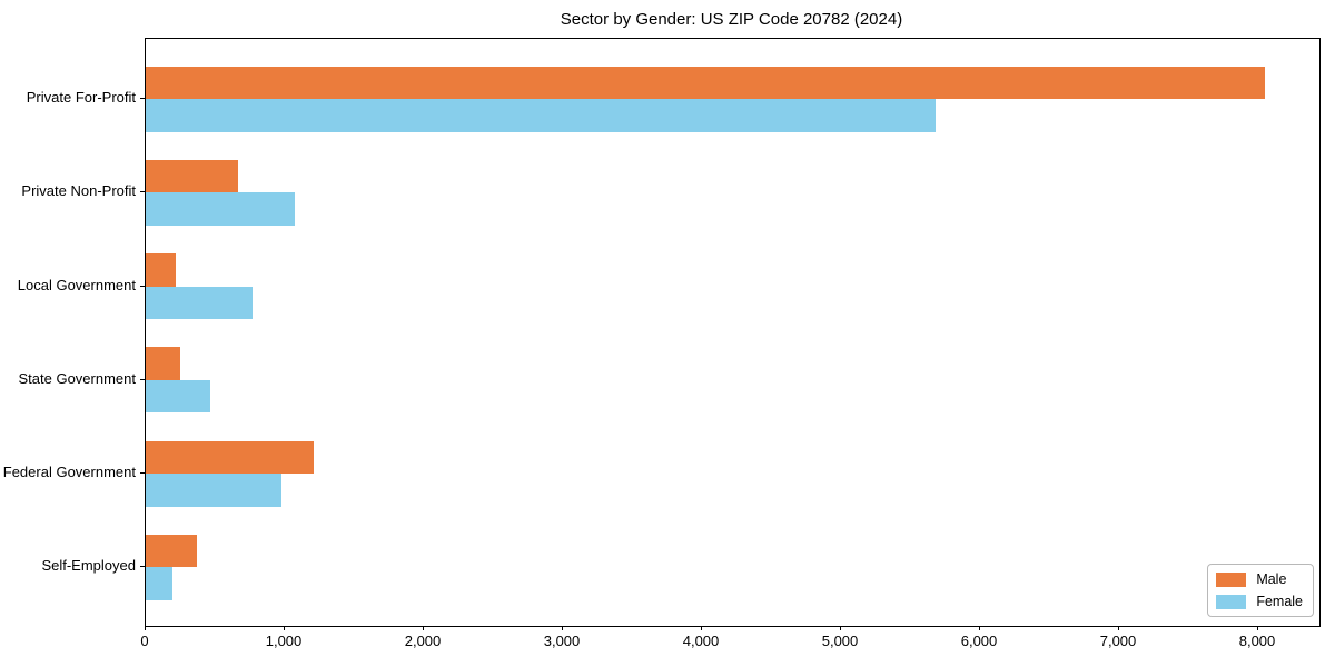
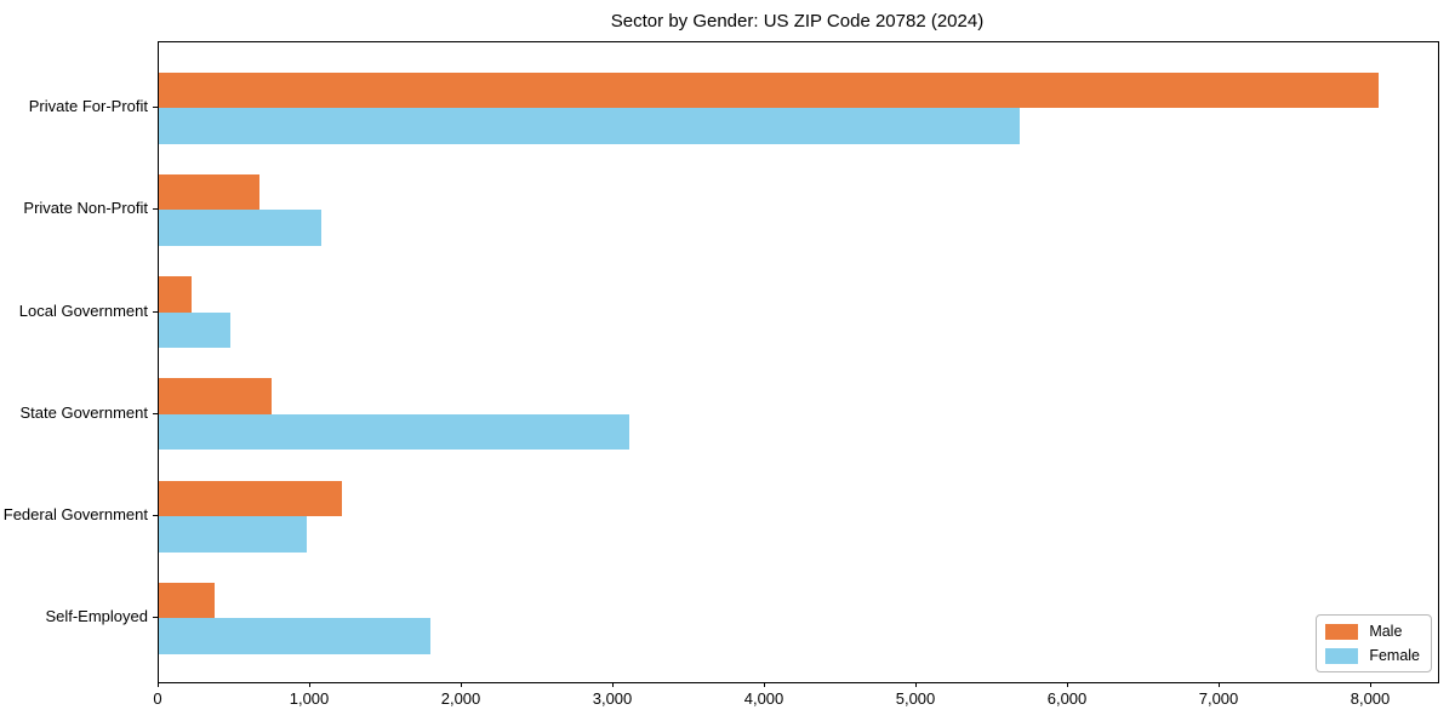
Female/Local Government: 760 -> 470
Male/State Government: 250 -> 740
Female/State Government: 460 -> 3100
Female/Self-Employed: 190 -> 1790
